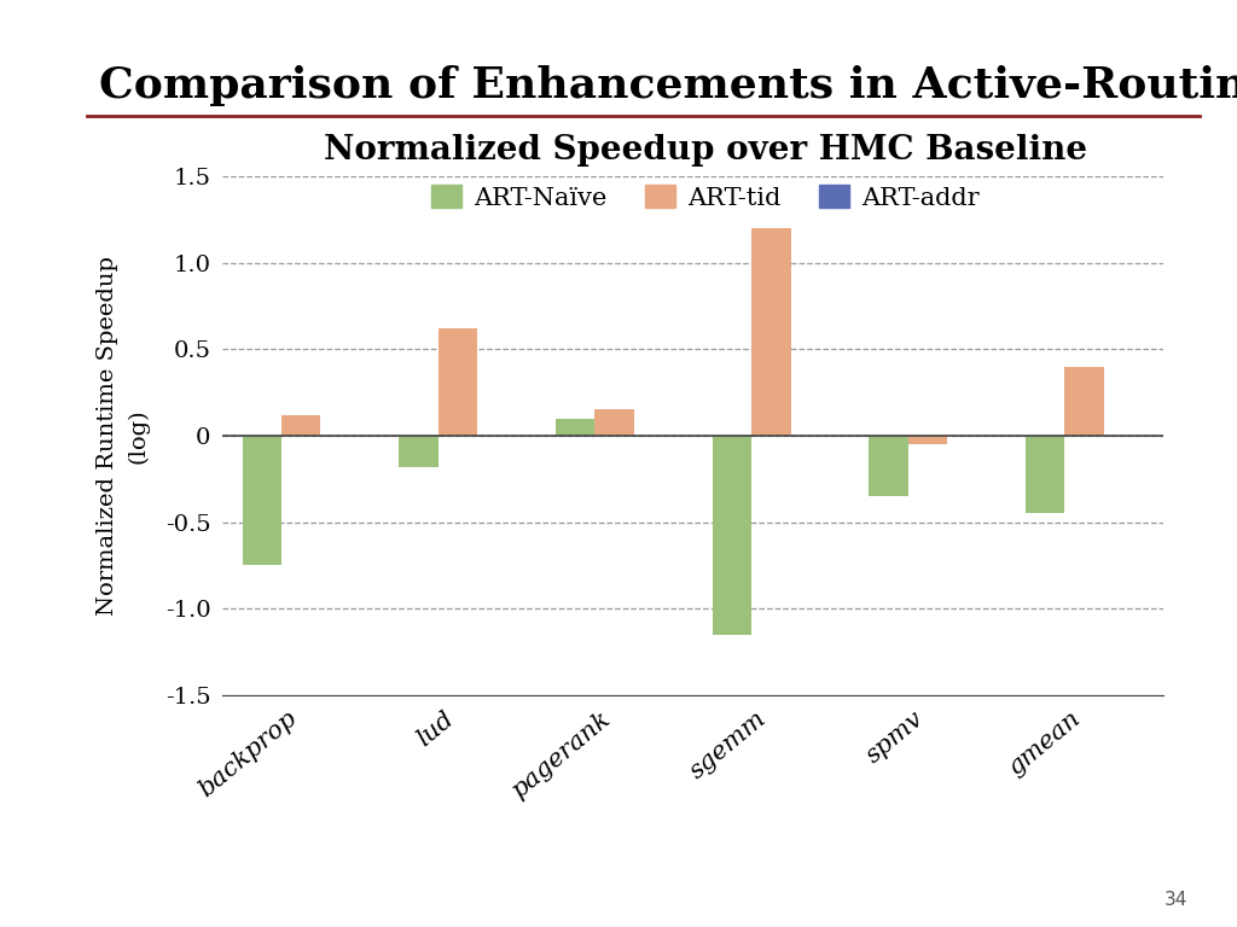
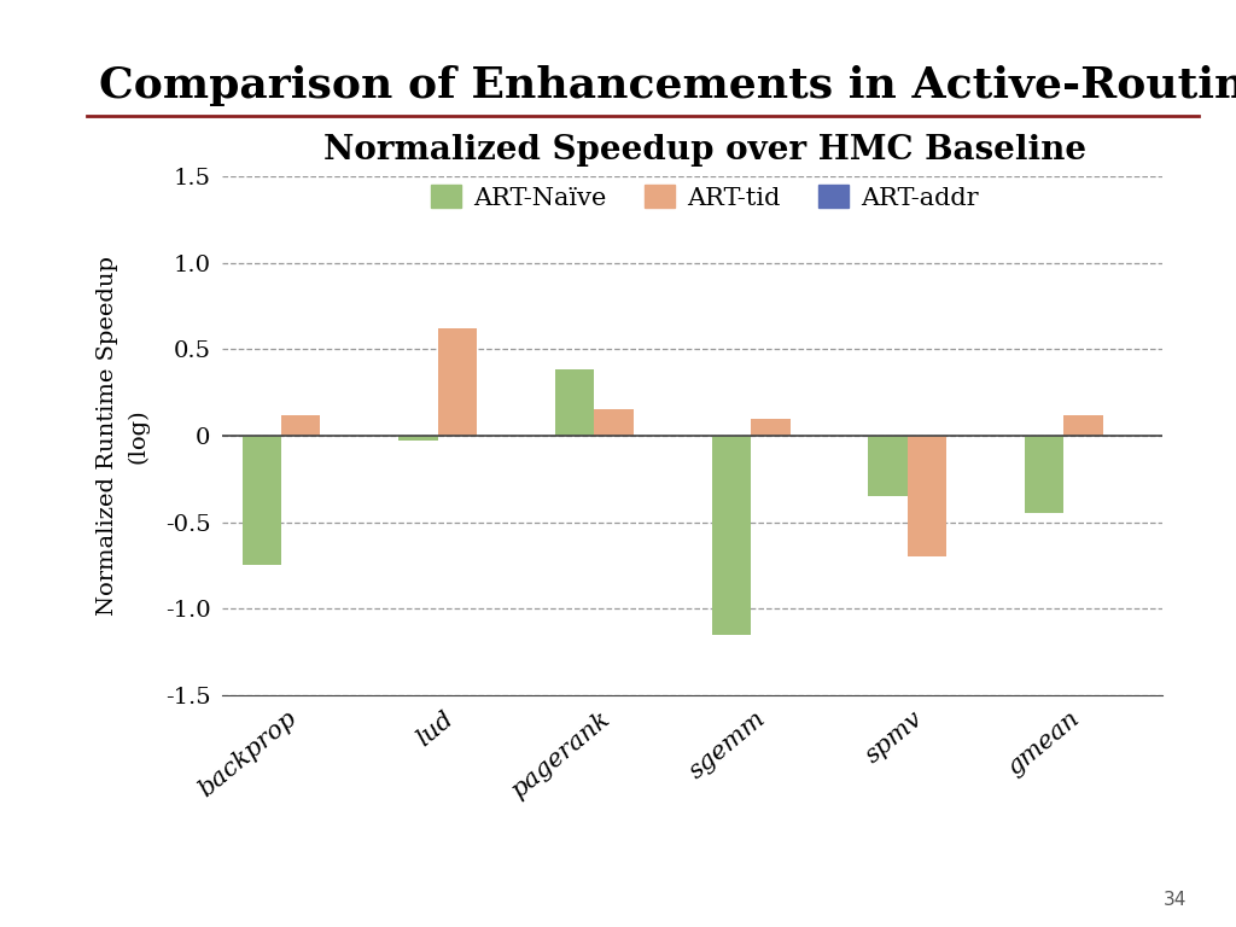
ART-Naïve/lud: -0.18 -> -0.03
ART-Naïve/pagerank: 0.10 -> 0.38
ART-tid/sgemm: 1.20 -> 0.10
ART-tid/spmv: -0.05 -> -0.70
ART-tid/gmean: 0.40 -> 0.12
